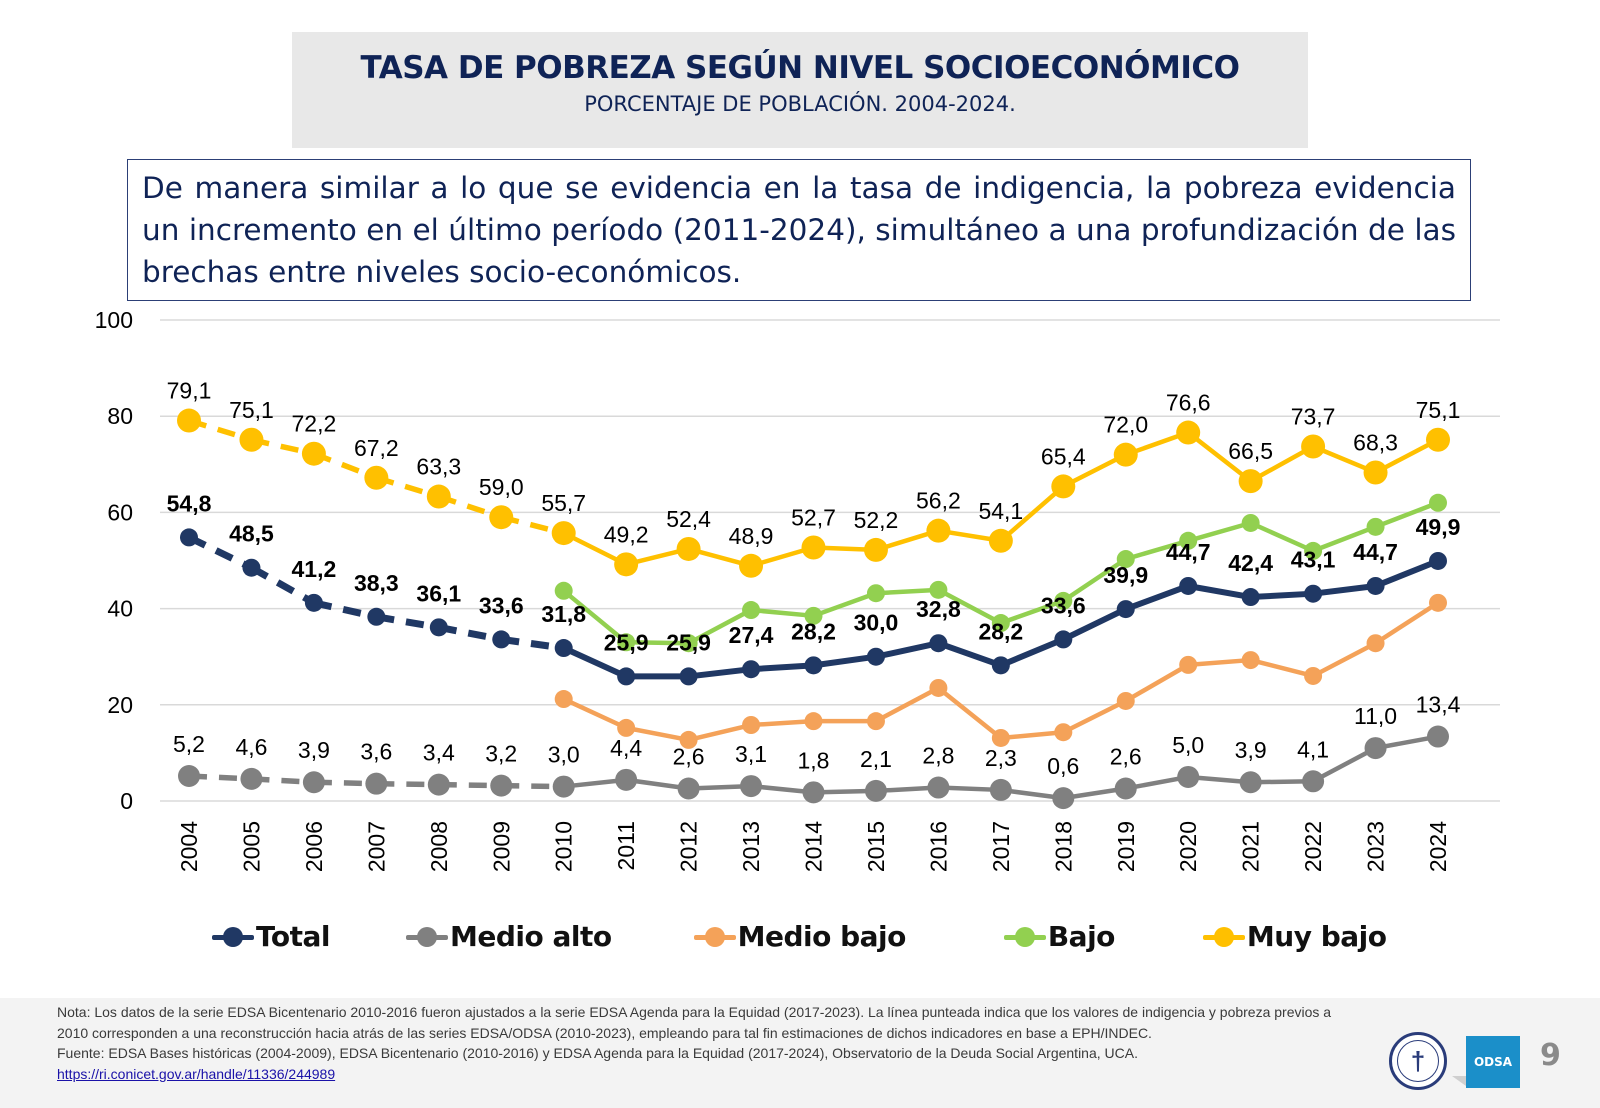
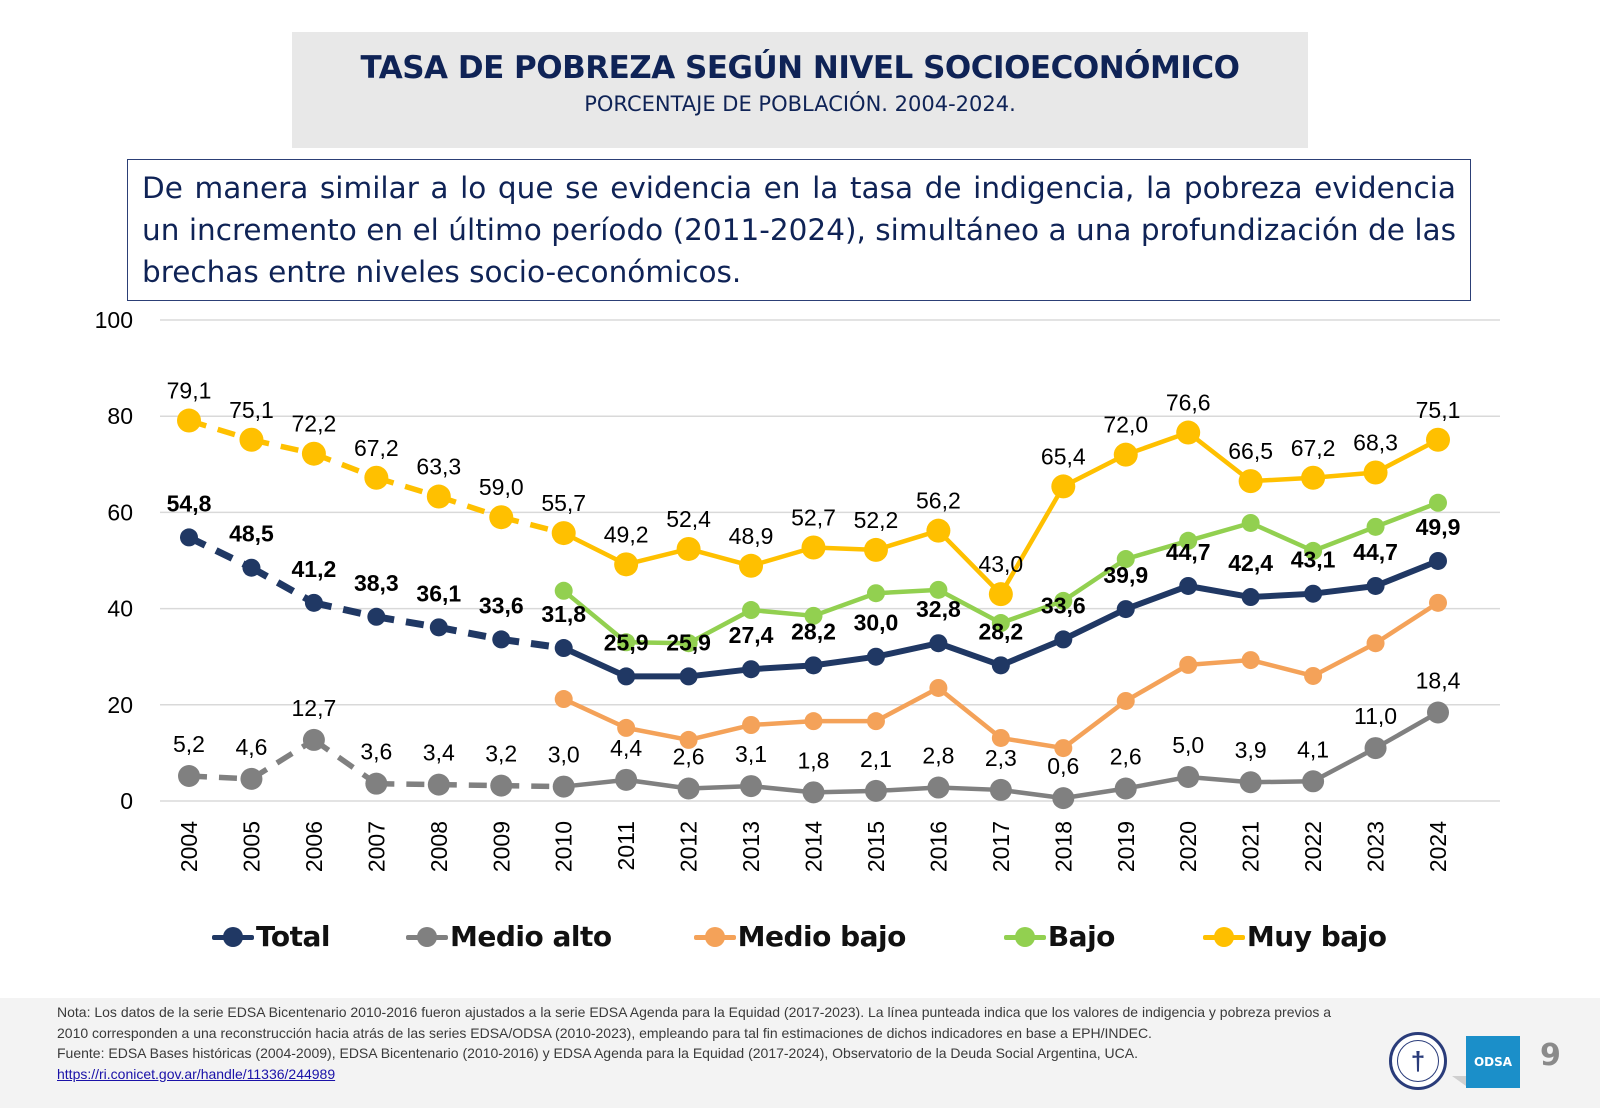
Medio alto/2006: 3,9 -> 12,7
Muy bajo/2017: 54,1 -> 43,0
Medio bajo/2018: 14 -> 11
Muy bajo/2022: 73,7 -> 67,2
Medio alto/2024: 13,4 -> 18,4
